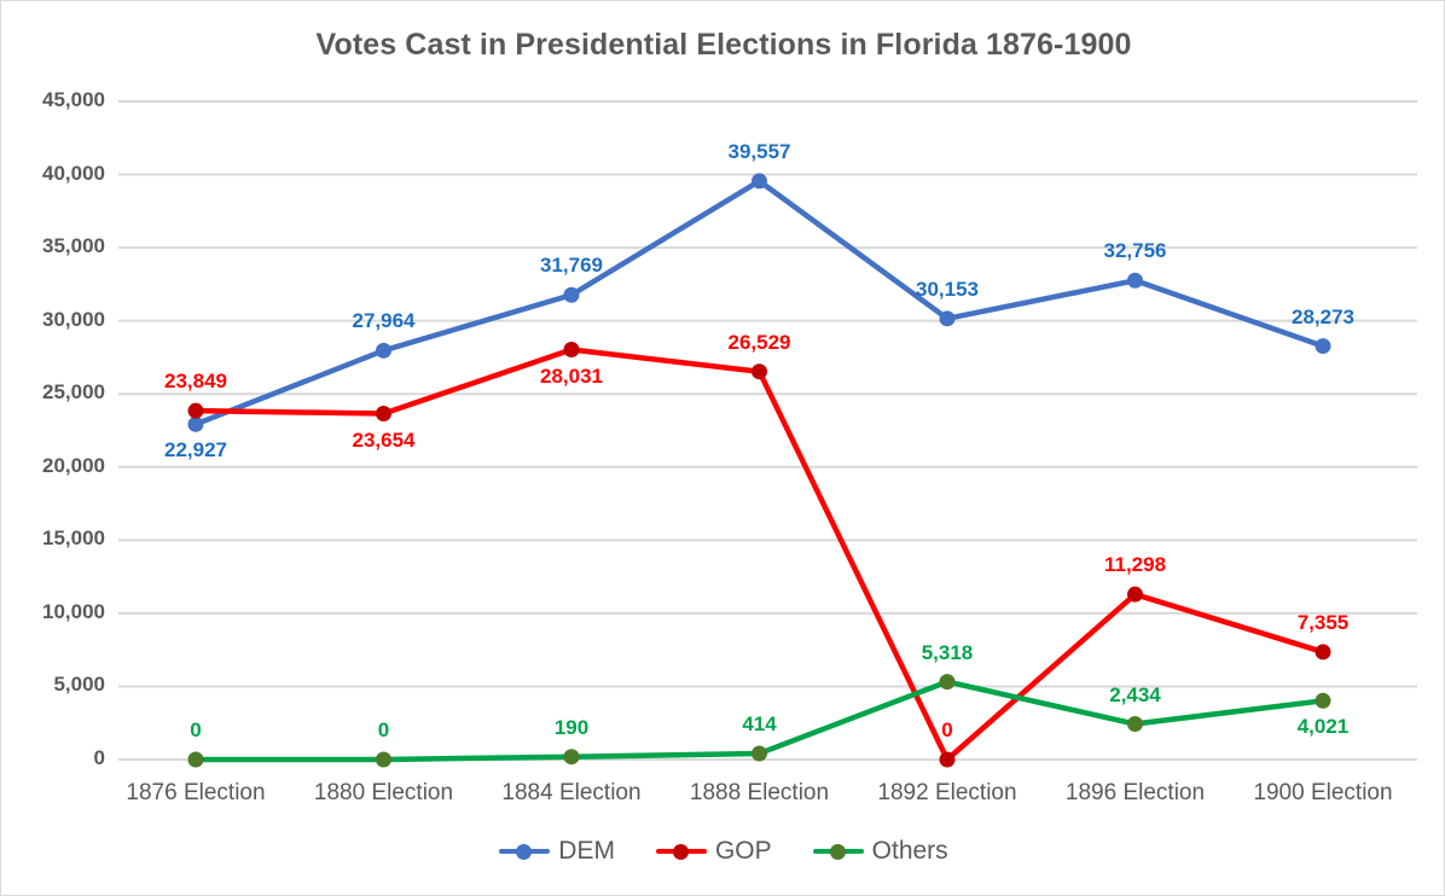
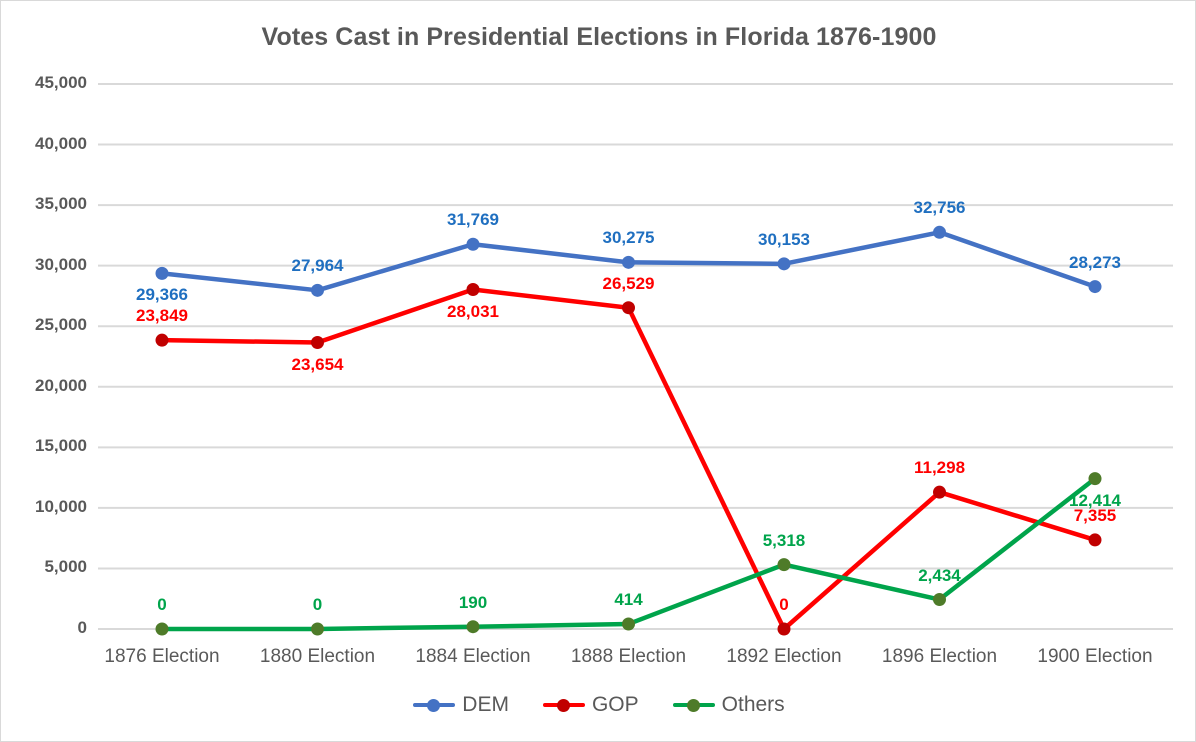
DEM/1876 Election: 22,927 -> 29,366
DEM/1888 Election: 39,557 -> 30,275
Others/1900 Election: 4,021 -> 12,414
